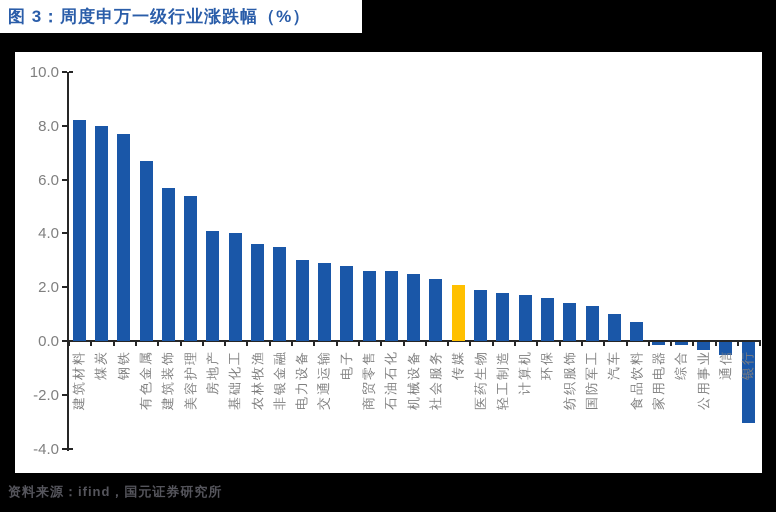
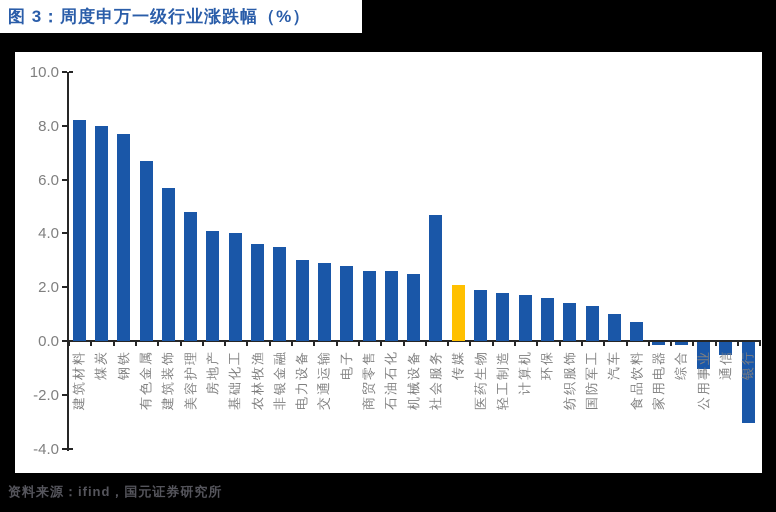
美容护理: 5.4 -> 4.8
社会服务: 2.3 -> 4.7
公用事业: -0.3 -> -1.0
